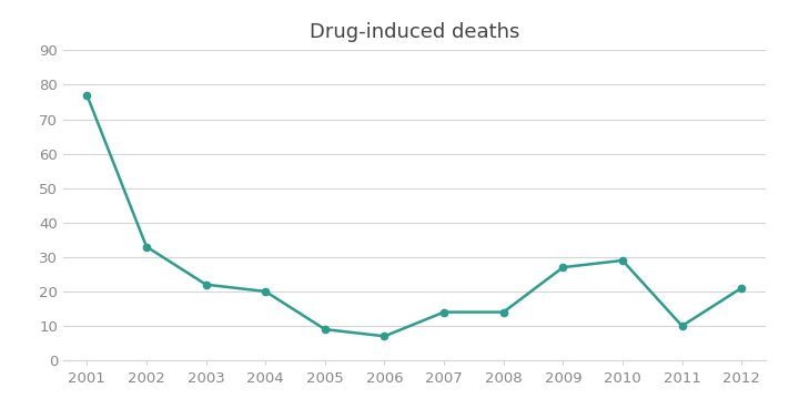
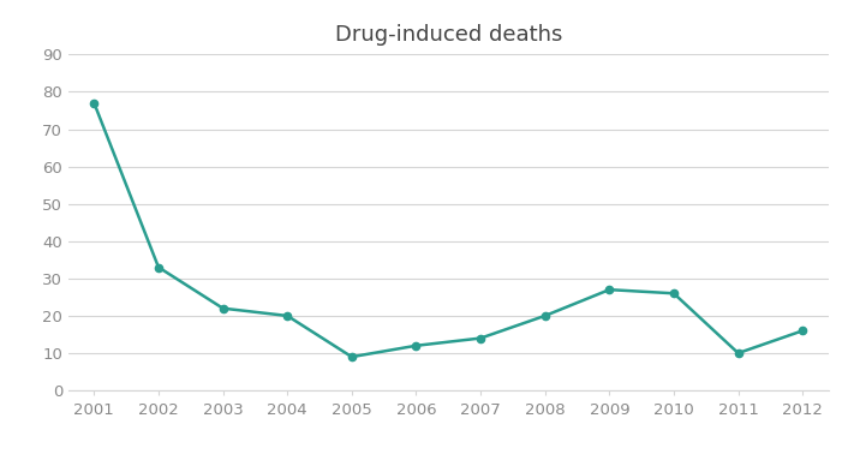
2006: 7 -> 12
2008: 14 -> 20
2010: 29 -> 26
2012: 21 -> 16
